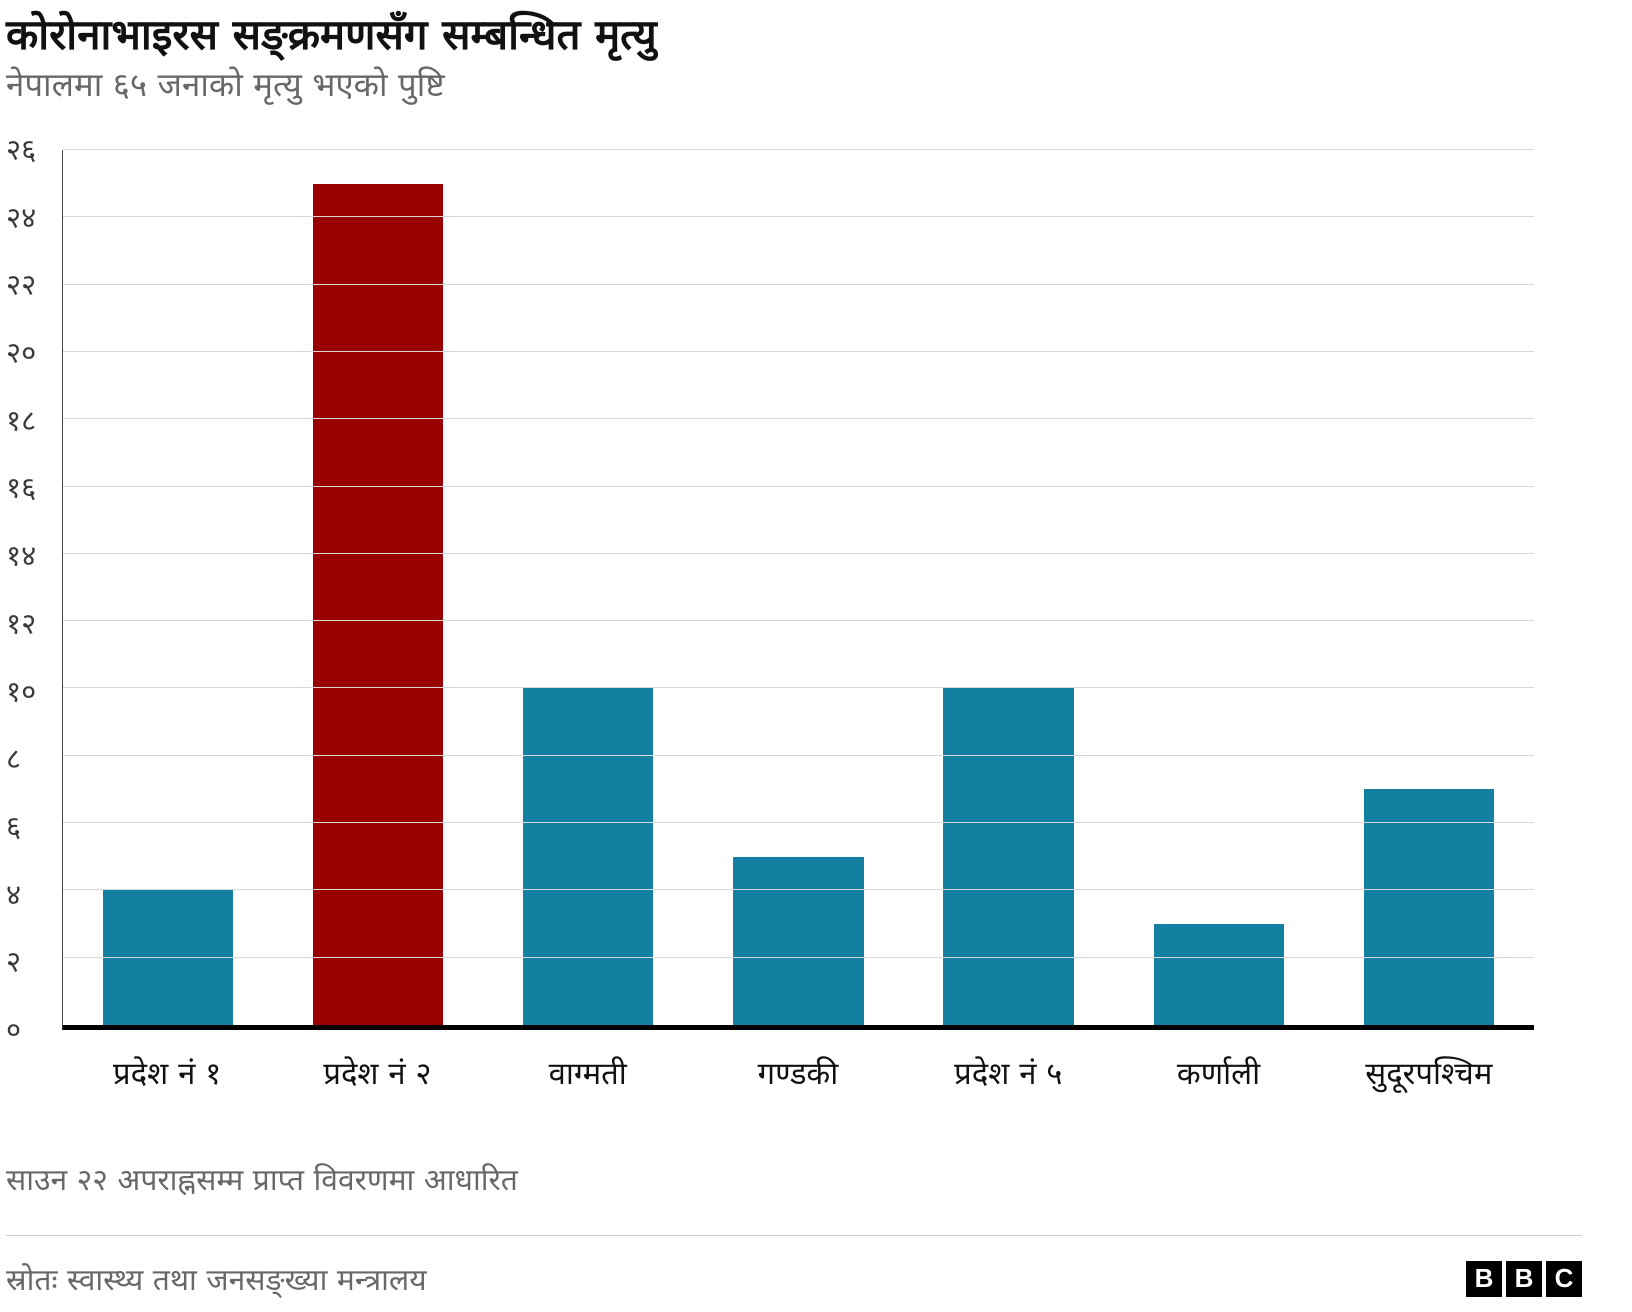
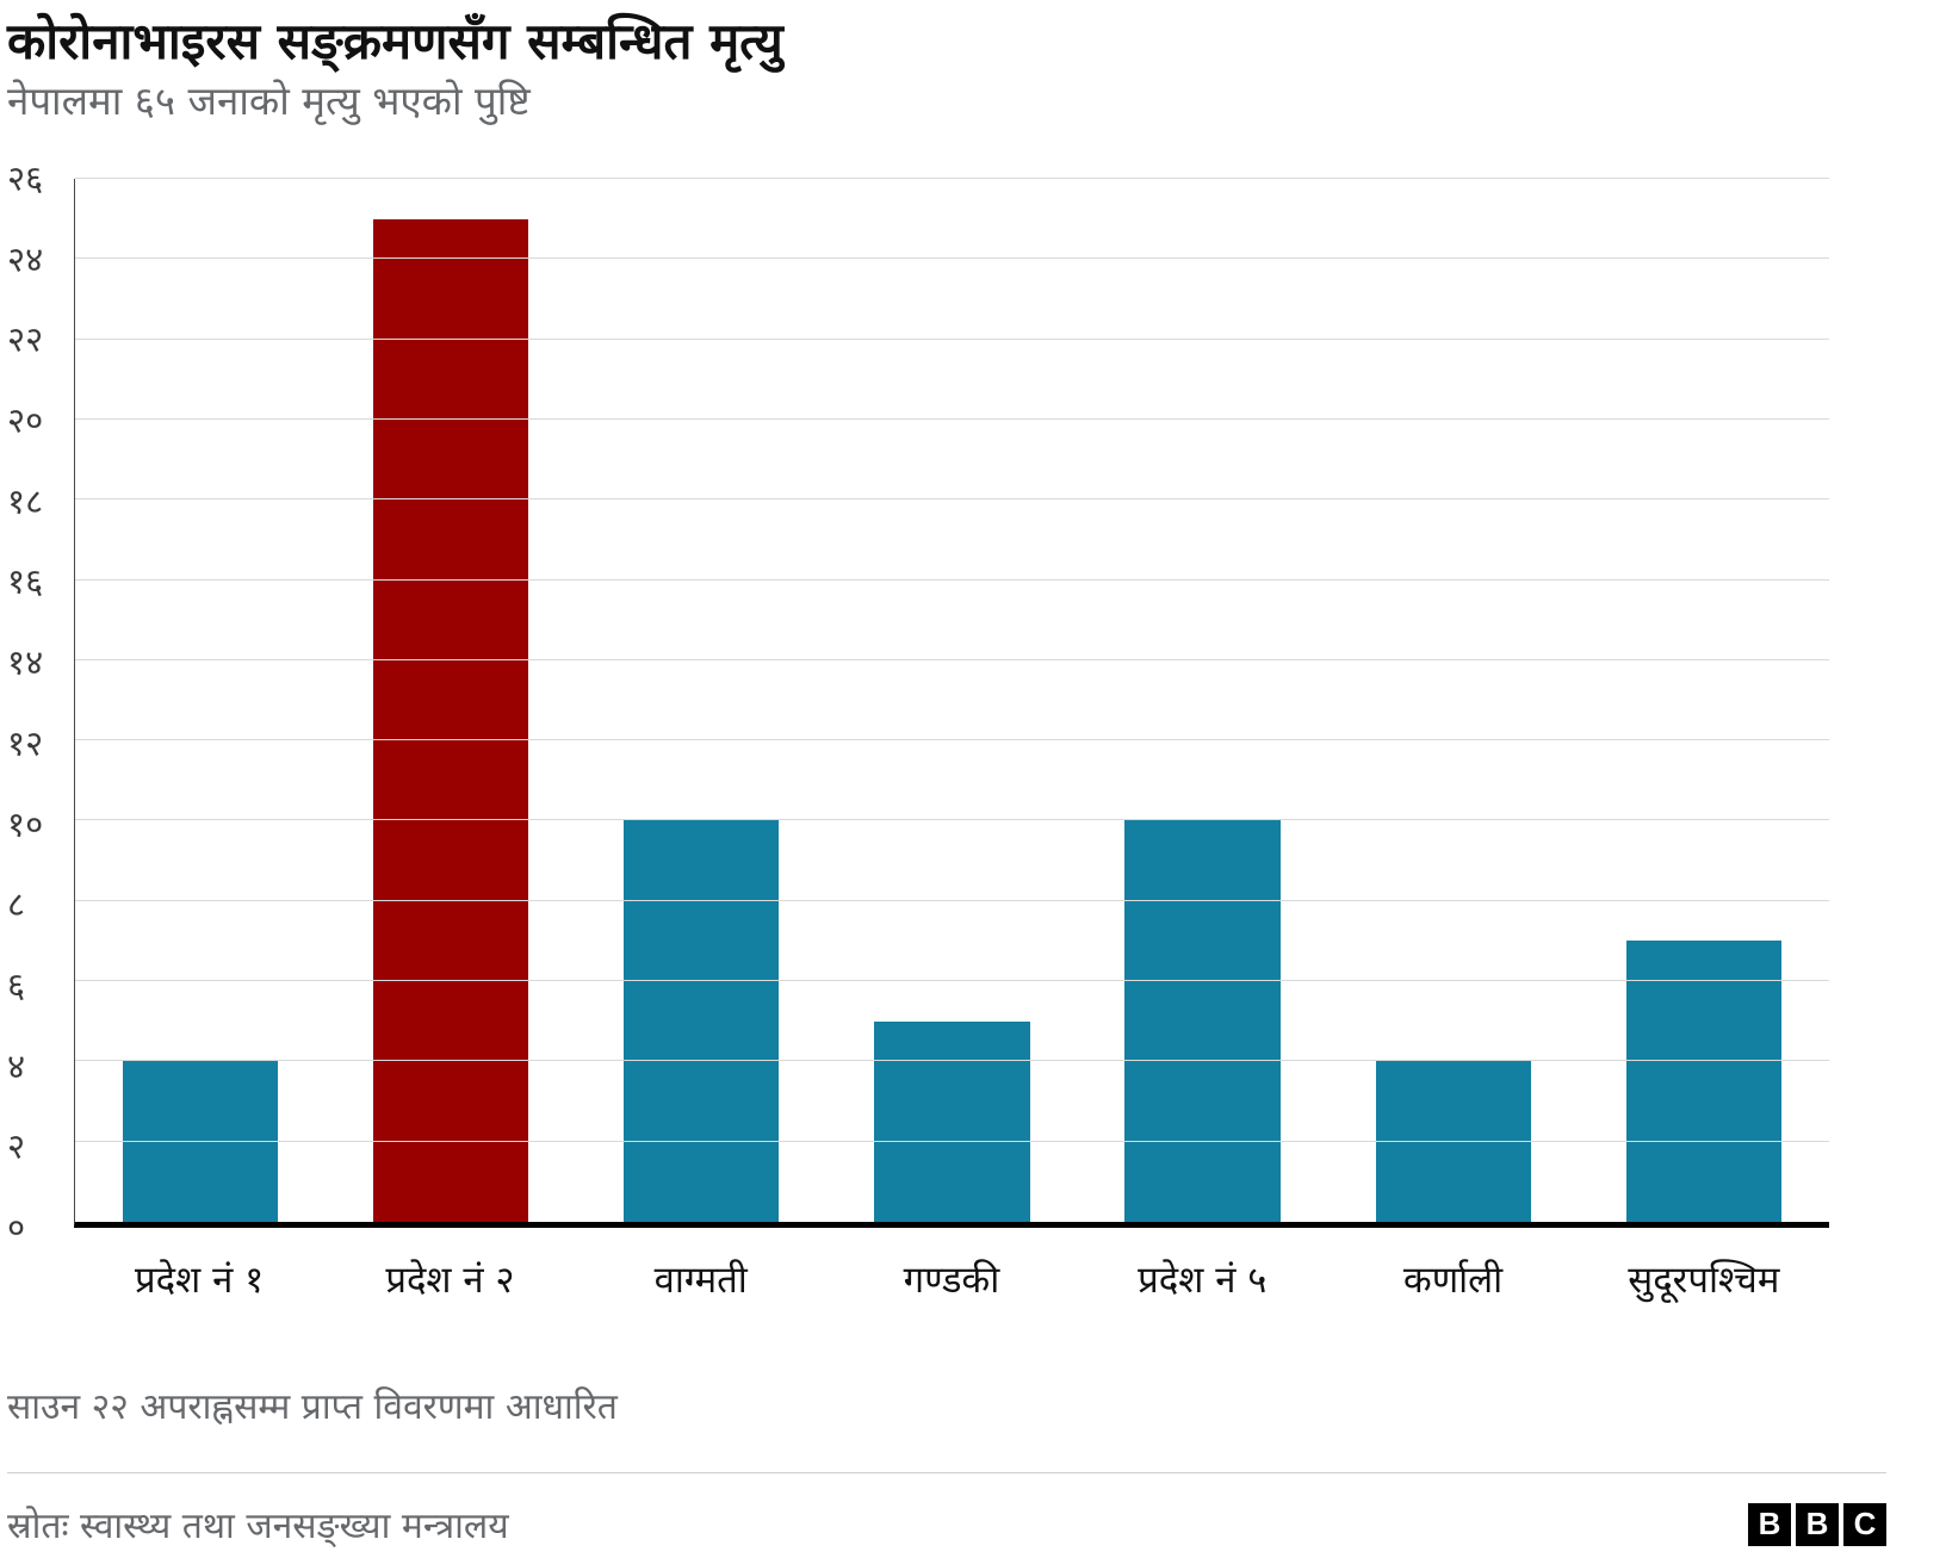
कर्णाली: 3 -> 4
